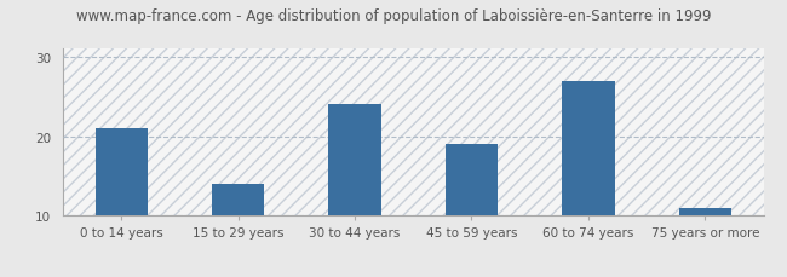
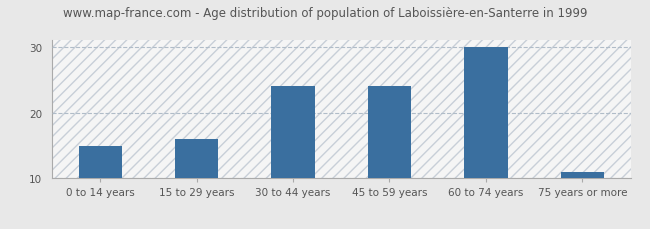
0 to 14 years: 21 -> 15
15 to 29 years: 14 -> 16
45 to 59 years: 19 -> 24
60 to 74 years: 27 -> 30
